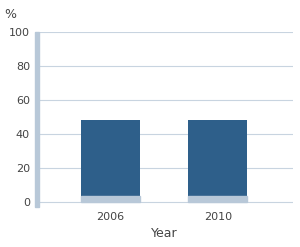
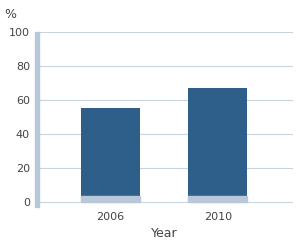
2006: 48 -> 55
2010: 48 -> 67
